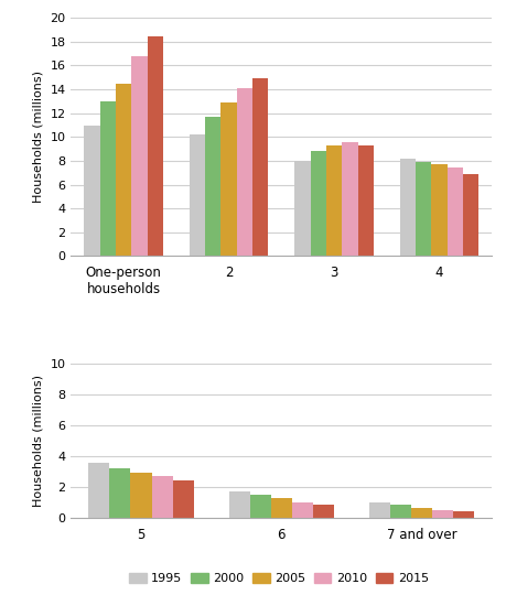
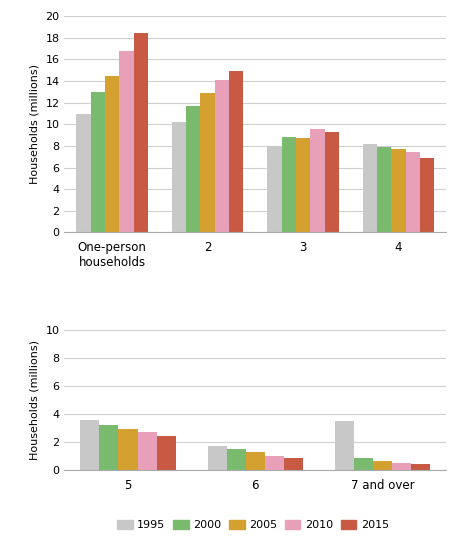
2005/3: 9.3 -> 8.7
1995/7 and over: 1.0 -> 3.5
